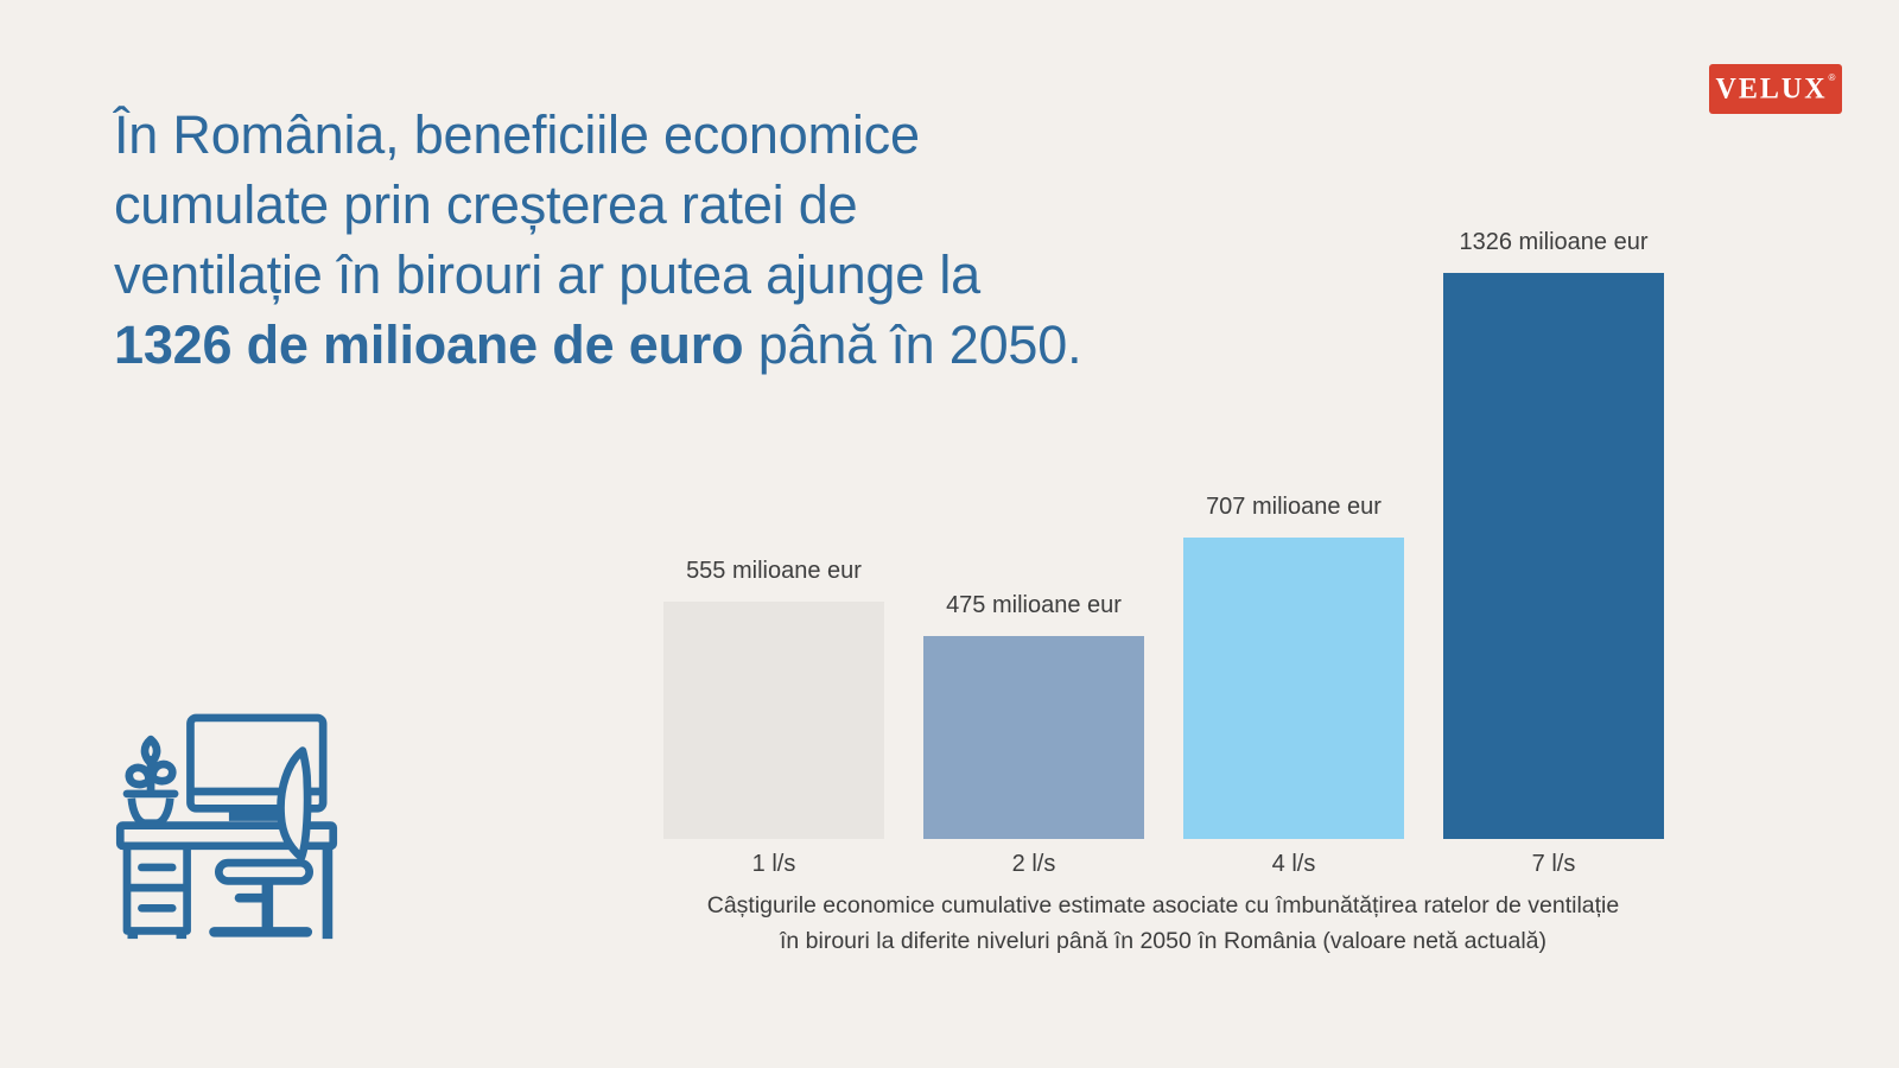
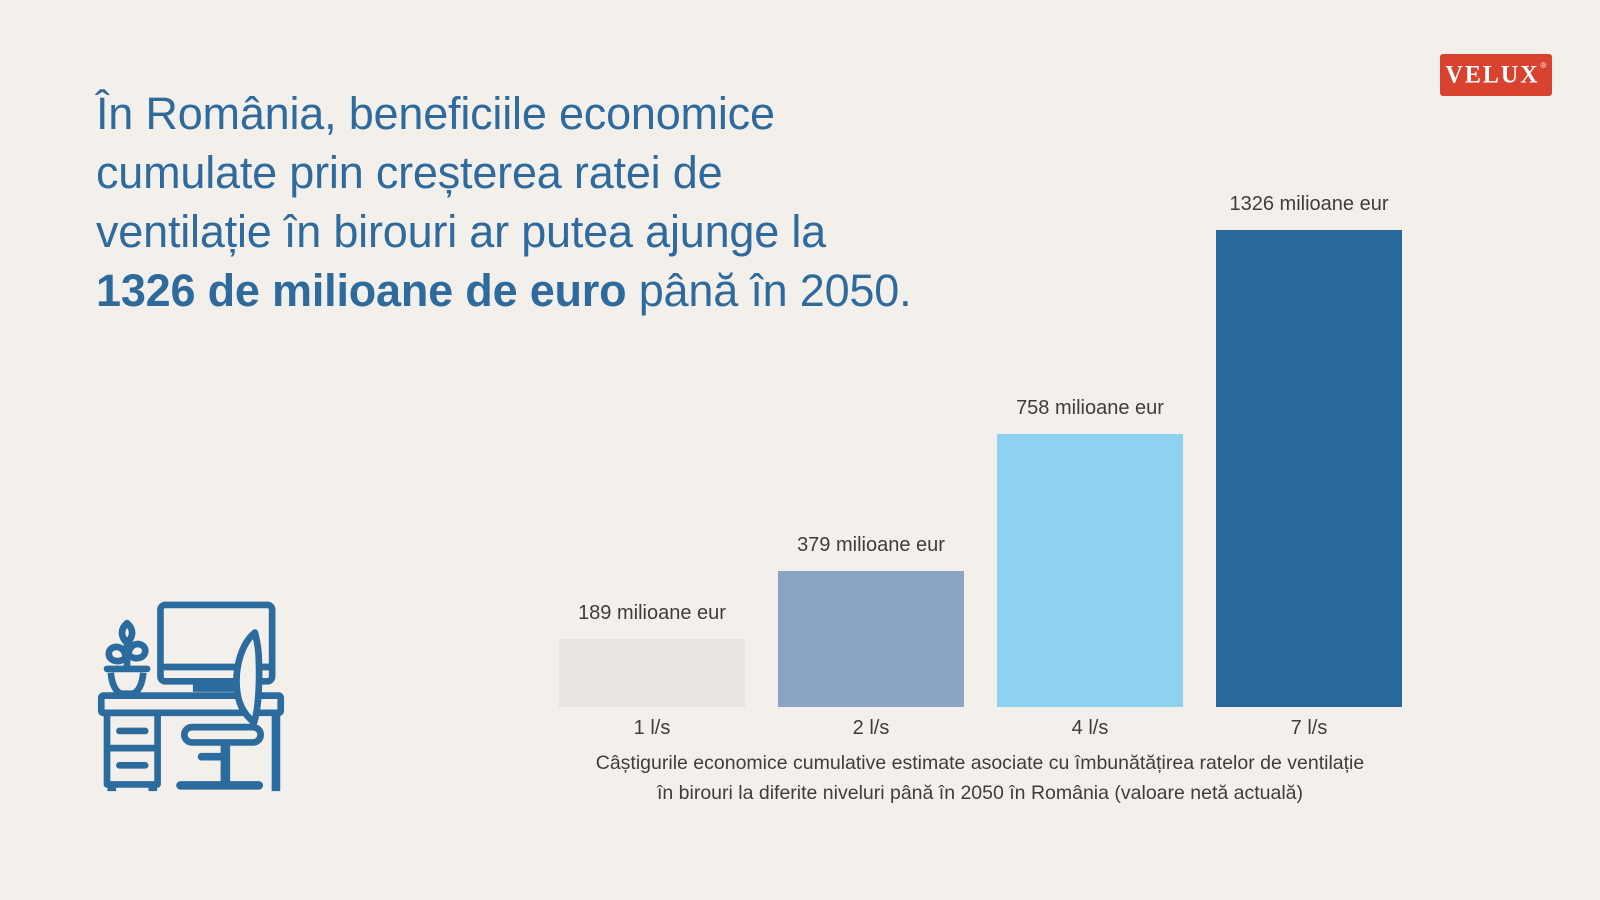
1 l/s: 555 -> 189
2 l/s: 475 -> 379
4 l/s: 707 -> 758
